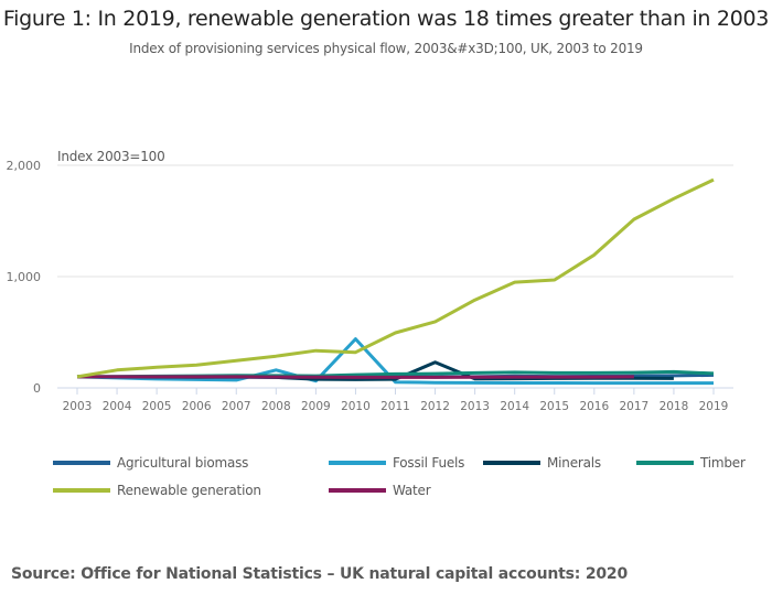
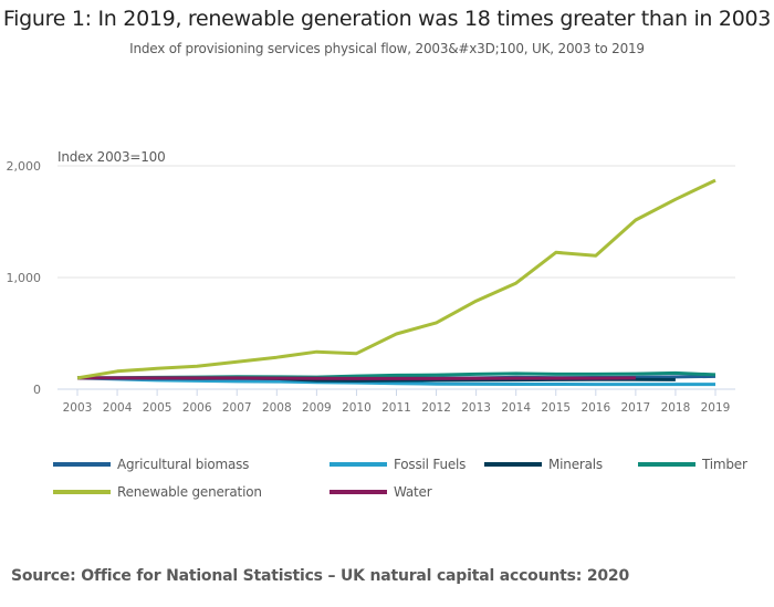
Fossil Fuels/2008: 160 -> 70
Fossil Fuels/2010: 440 -> 60
Minerals/2012: 230 -> 80
Renewable generation/2015: 970 -> 1220
